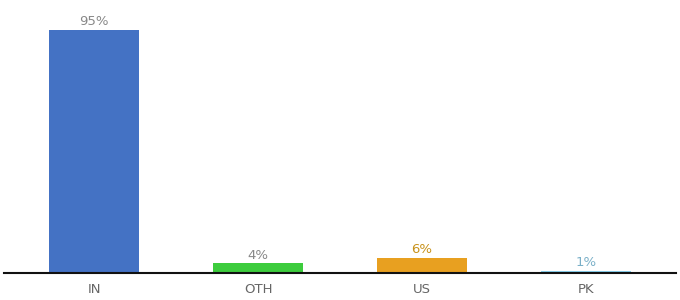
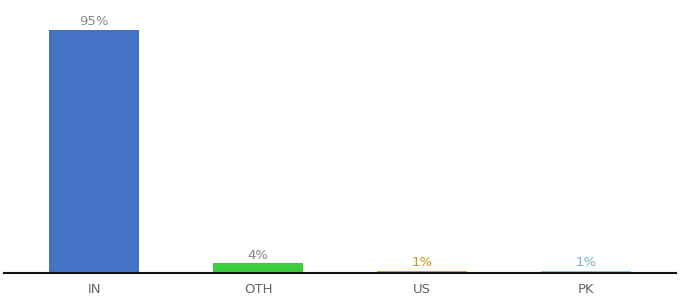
US: 6% -> 1%
